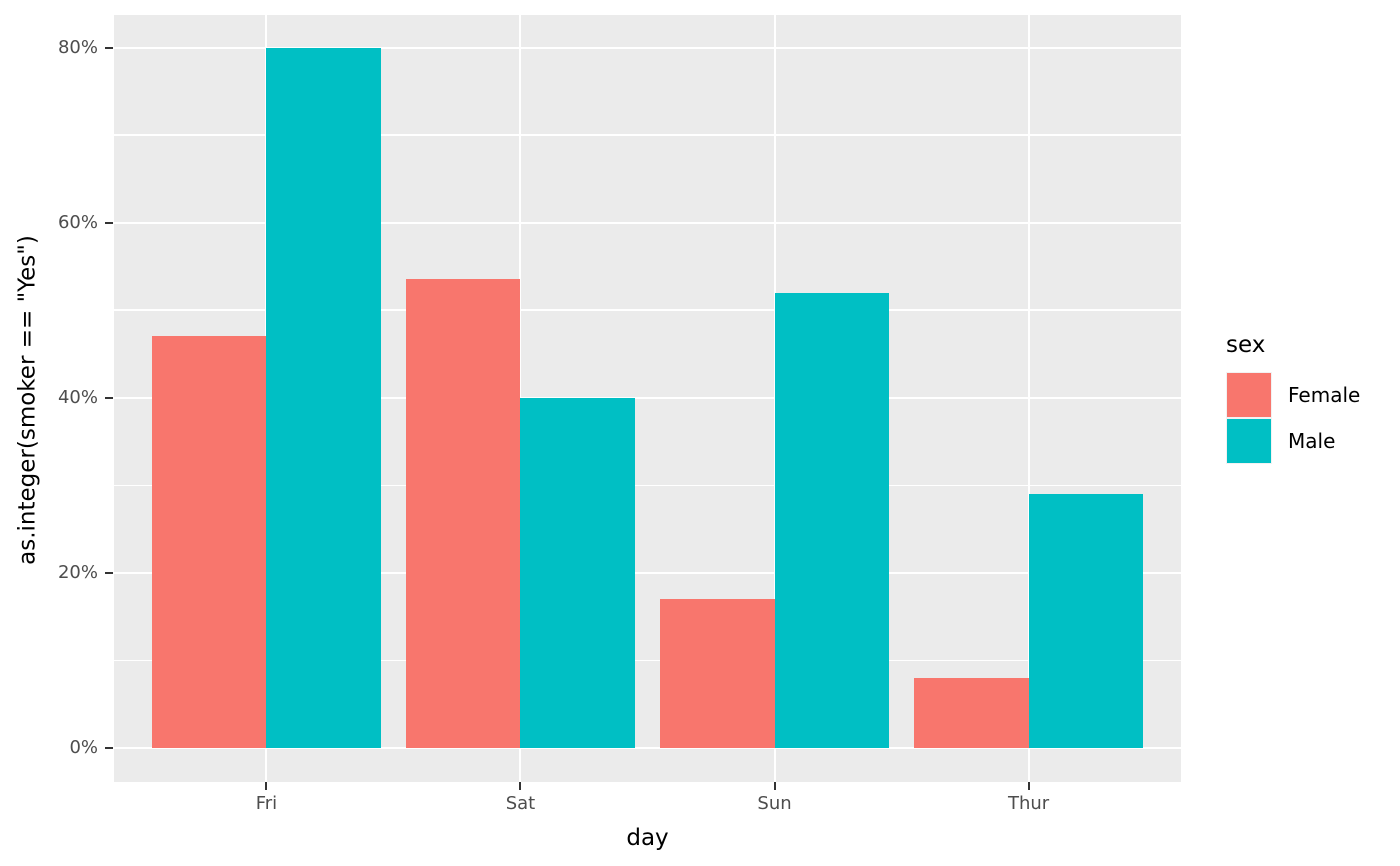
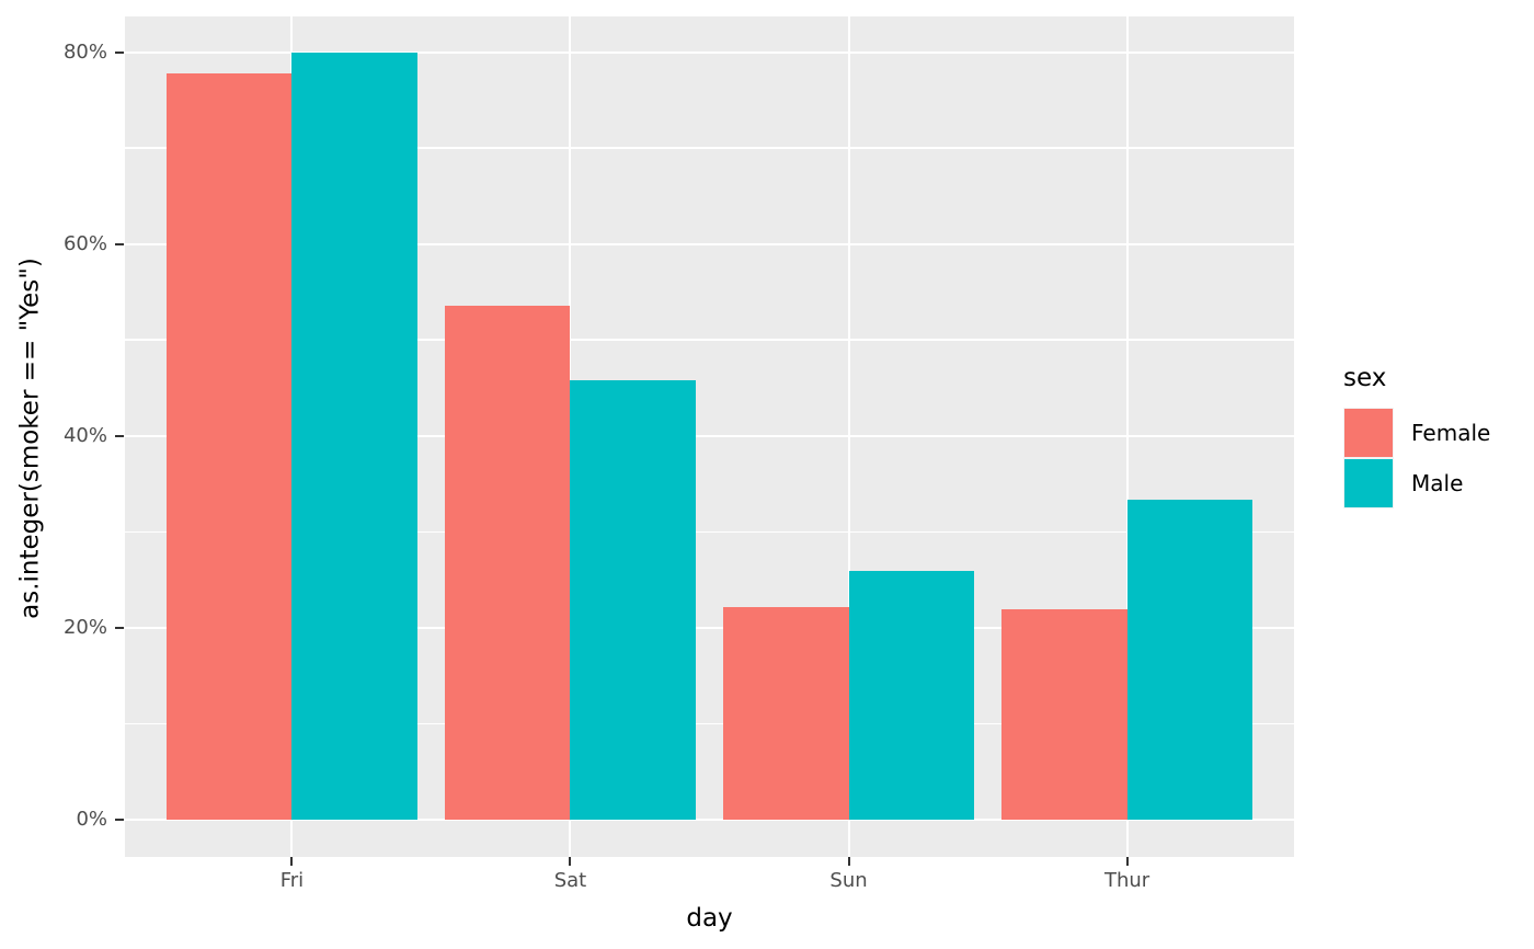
Female/Fri: 47% -> 78%
Male/Sat: 40% -> 46%
Female/Sun: 17% -> 22%
Male/Sun: 52% -> 26%
Female/Thur: 8% -> 22%
Male/Thur: 29% -> 33%
